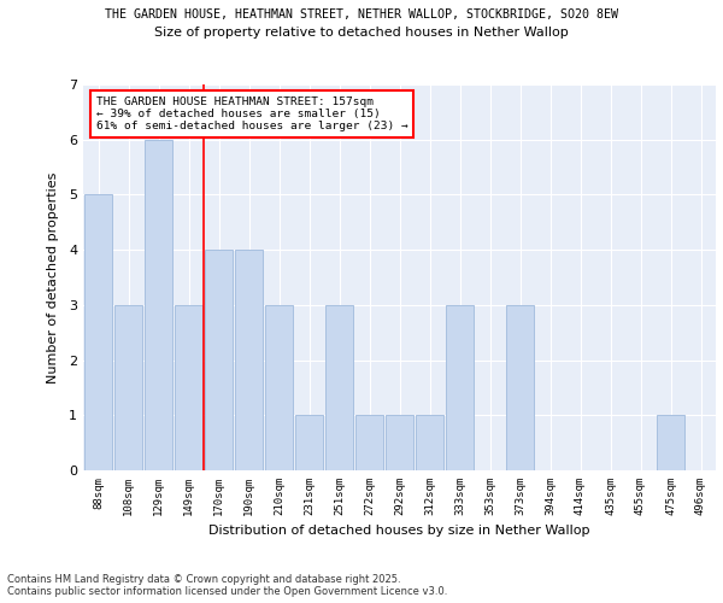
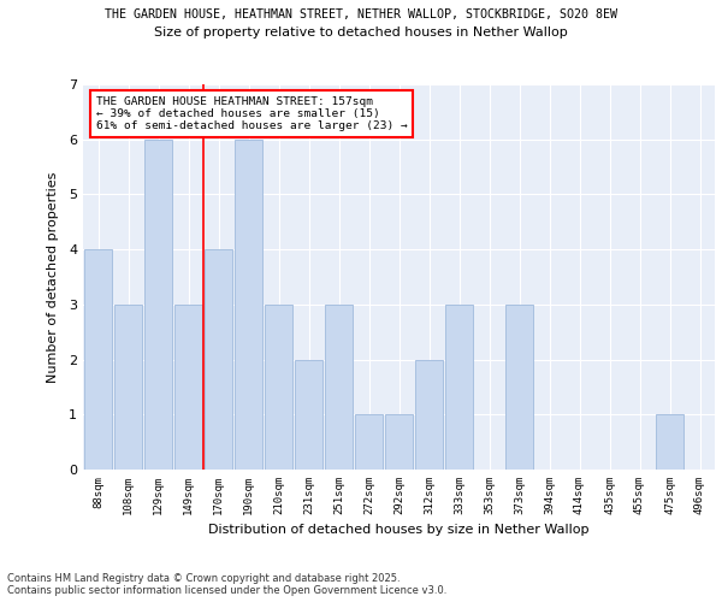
88sqm: 5 -> 4
190sqm: 4 -> 6
231sqm: 1 -> 2
312sqm: 1 -> 2
